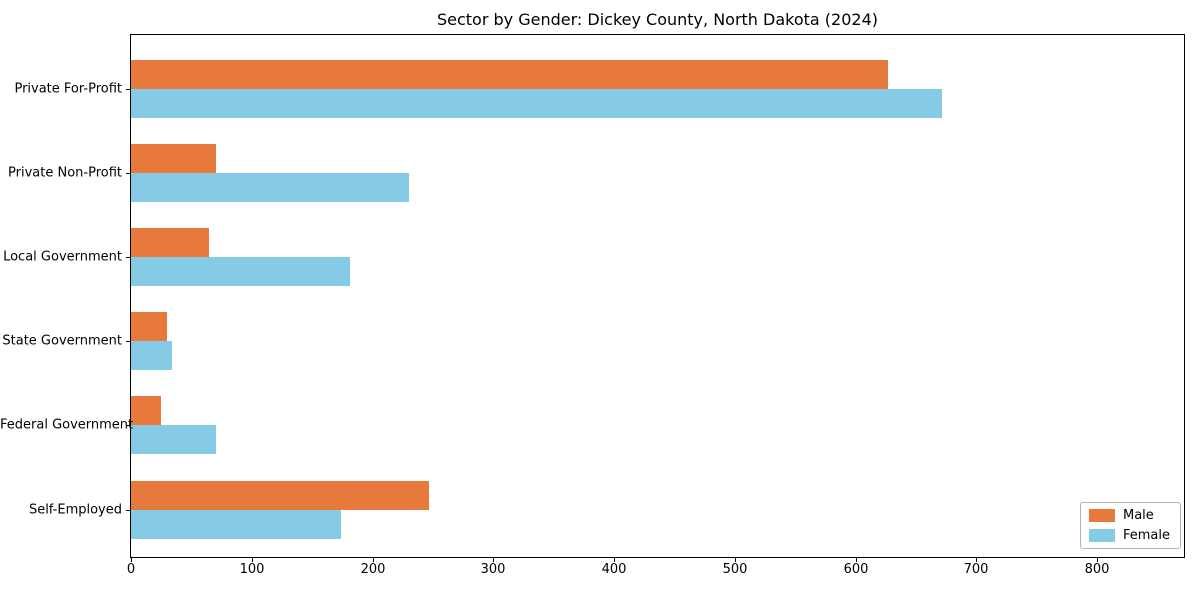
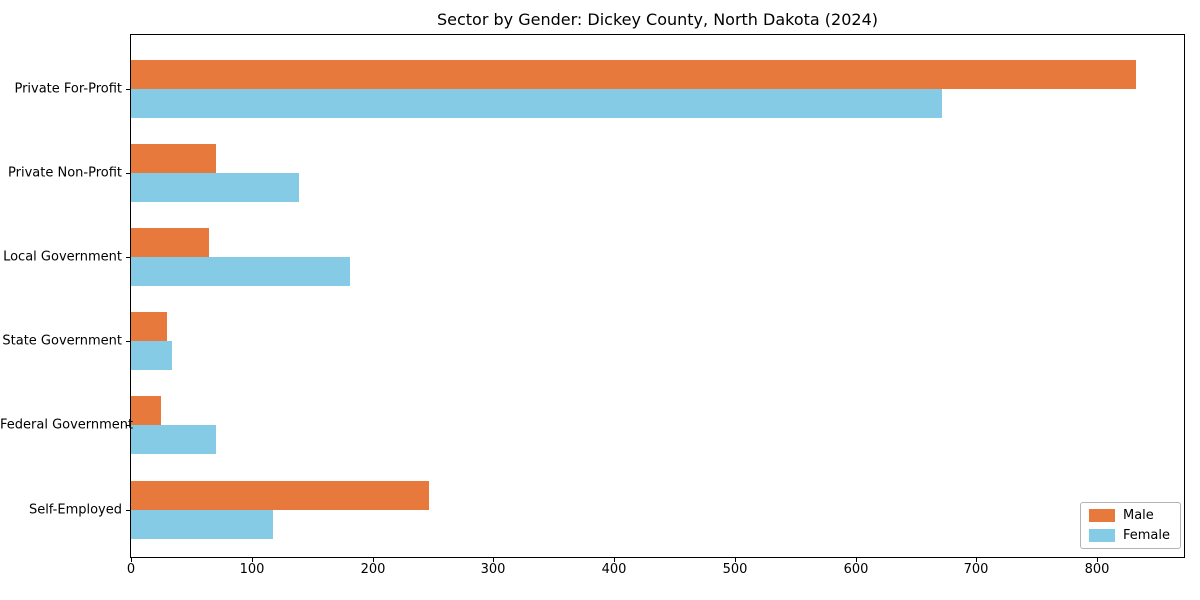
Male/Private For-Profit: 627 -> 832
Female/Private Non-Profit: 230 -> 139
Female/Self-Employed: 174 -> 118
